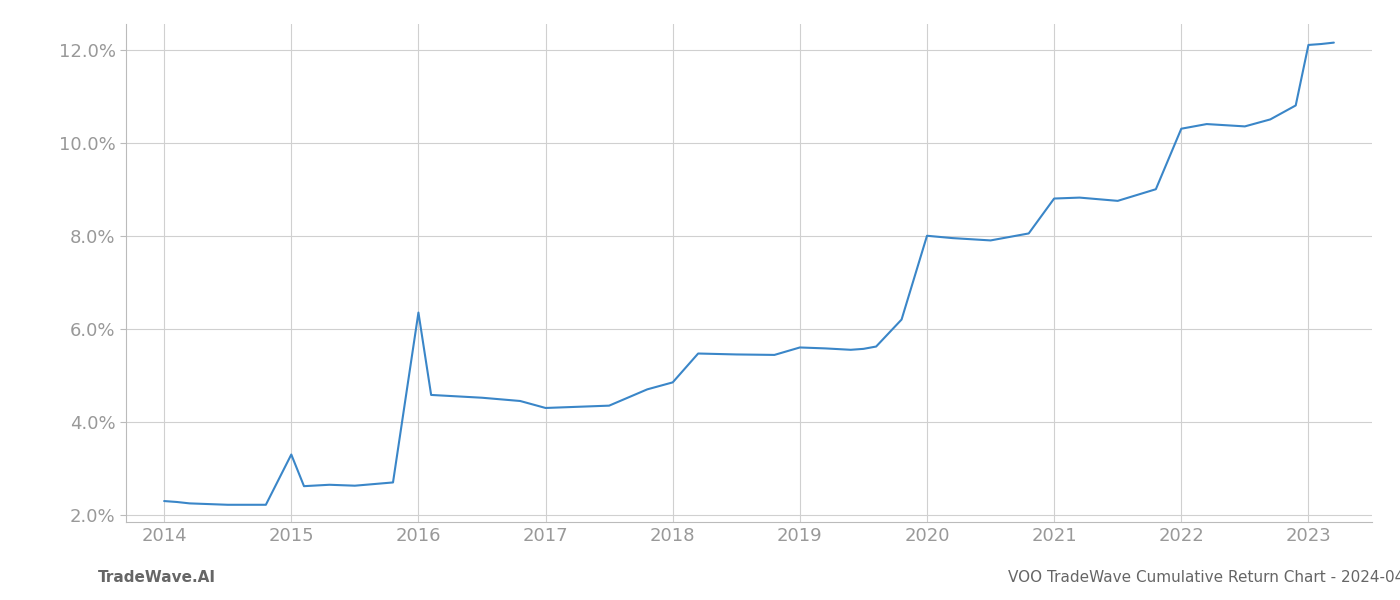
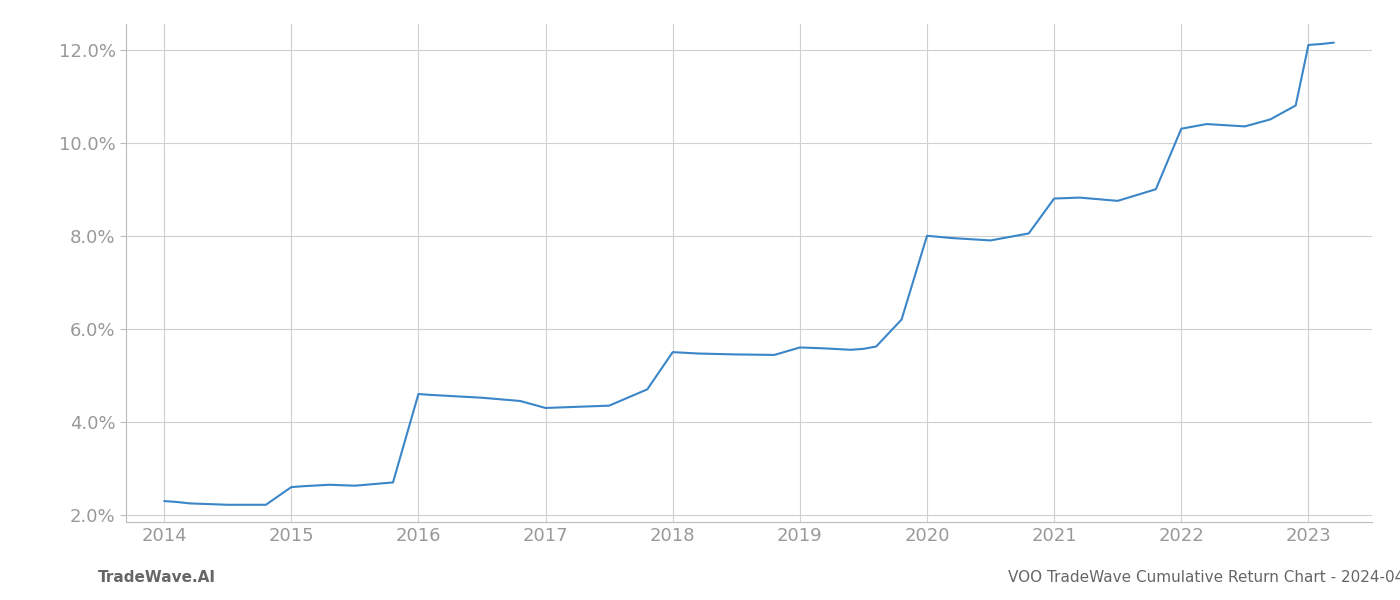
2015: 3.30% -> 2.60%
2016: 6.35% -> 4.60%
2018: 4.85% -> 5.50%
